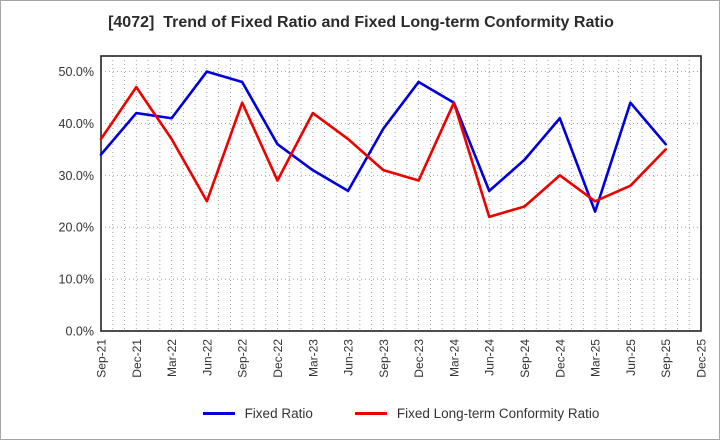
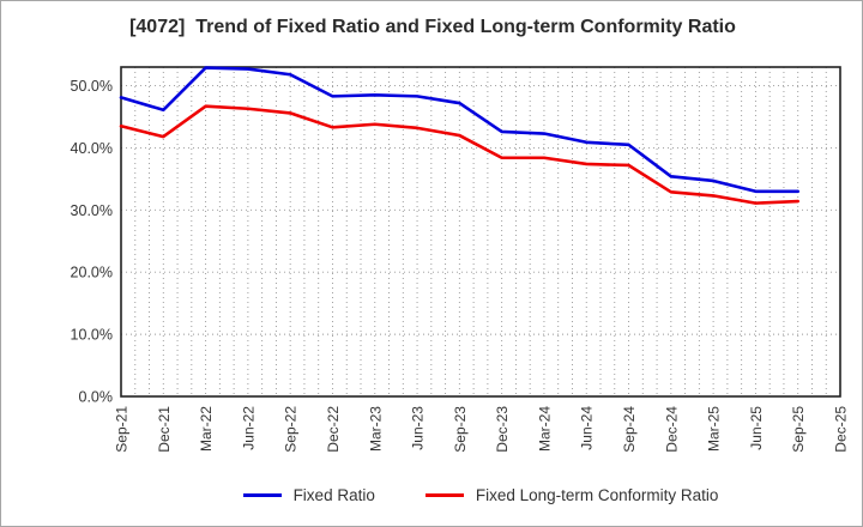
Fixed Ratio/Sep-21: 34% -> 48%
Fixed Long-term Conformity Ratio/Sep-21: 37% -> 44%
Fixed Ratio/Dec-21: 42% -> 46%
Fixed Long-term Conformity Ratio/Dec-21: 47% -> 42%
Fixed Ratio/Mar-22: 41% -> 53%
Fixed Long-term Conformity Ratio/Mar-22: 37% -> 47%
Fixed Ratio/Jun-22: 50% -> 53%
Fixed Long-term Conformity Ratio/Jun-22: 25% -> 46%
Fixed Ratio/Sep-22: 48% -> 52%
Fixed Long-term Conformity Ratio/Sep-22: 44% -> 46%
Fixed Ratio/Dec-22: 36% -> 48%
Fixed Long-term Conformity Ratio/Dec-22: 29% -> 43%
Fixed Ratio/Mar-23: 31% -> 48%
Fixed Long-term Conformity Ratio/Mar-23: 42% -> 44%
Fixed Ratio/Jun-23: 27% -> 48%
Fixed Long-term Conformity Ratio/Jun-23: 37% -> 43%
Fixed Ratio/Sep-23: 39% -> 47%
Fixed Long-term Conformity Ratio/Sep-23: 31% -> 42%
Fixed Ratio/Dec-23: 48% -> 43%
Fixed Long-term Conformity Ratio/Dec-23: 29% -> 38%
Fixed Ratio/Mar-24: 44% -> 42%
Fixed Long-term Conformity Ratio/Mar-24: 44% -> 38%
Fixed Ratio/Jun-24: 27% -> 41%
Fixed Long-term Conformity Ratio/Jun-24: 22% -> 37%
Fixed Ratio/Sep-24: 33% -> 40%
Fixed Long-term Conformity Ratio/Sep-24: 24% -> 37%
Fixed Ratio/Dec-24: 41% -> 35%
Fixed Long-term Conformity Ratio/Dec-24: 30% -> 33%
Fixed Ratio/Mar-25: 23% -> 35%
Fixed Long-term Conformity Ratio/Mar-25: 25% -> 32%
Fixed Ratio/Jun-25: 44% -> 33%
Fixed Long-term Conformity Ratio/Jun-25: 28% -> 31%
Fixed Ratio/Sep-25: 36% -> 33%
Fixed Long-term Conformity Ratio/Sep-25: 35% -> 31%
